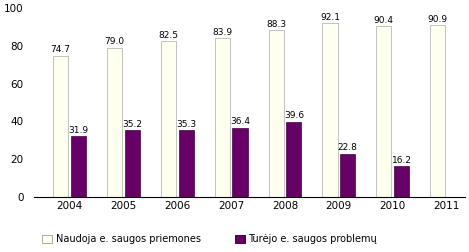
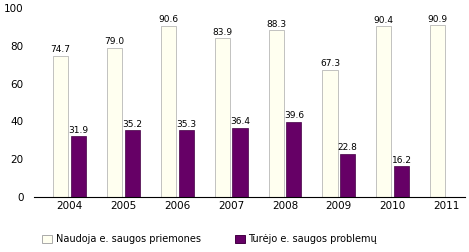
Naudoja e. saugos priemones/2006: 82.5 -> 90.6
Naudoja e. saugos priemones/2009: 92.1 -> 67.3
